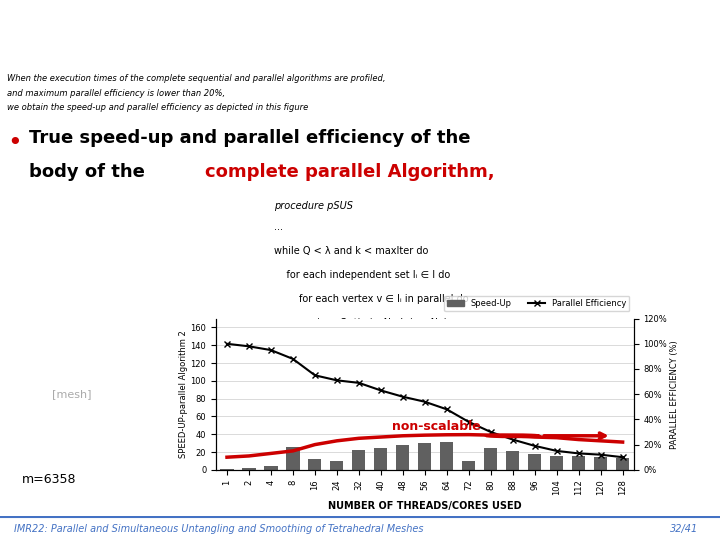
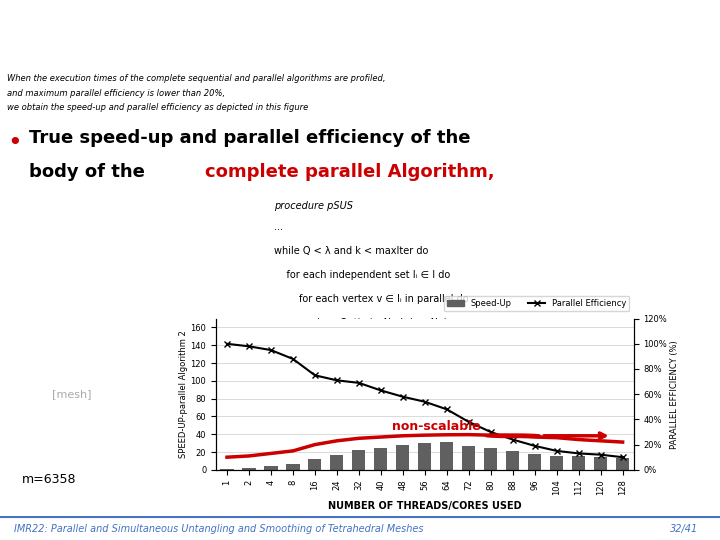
Speed-Up/8: 26 -> 7
Speed-Up/24: 10 -> 17
Speed-Up/72: 10 -> 27
